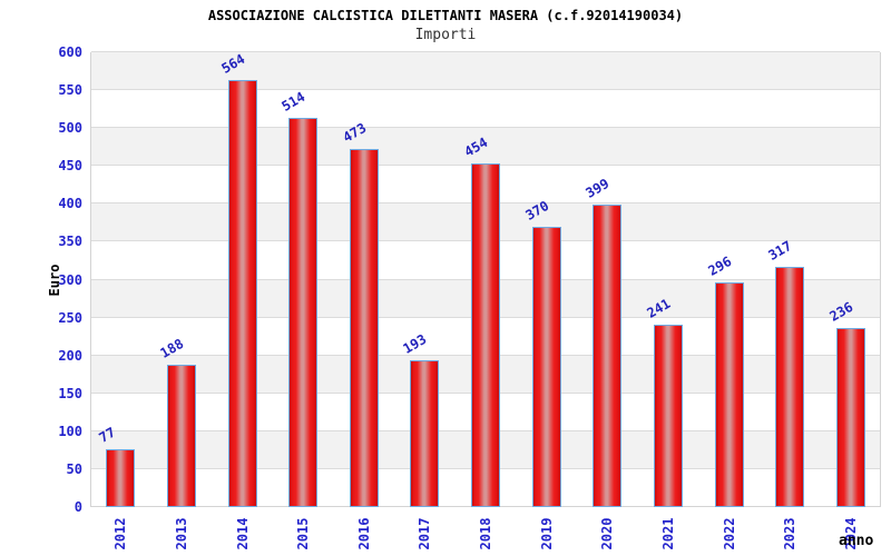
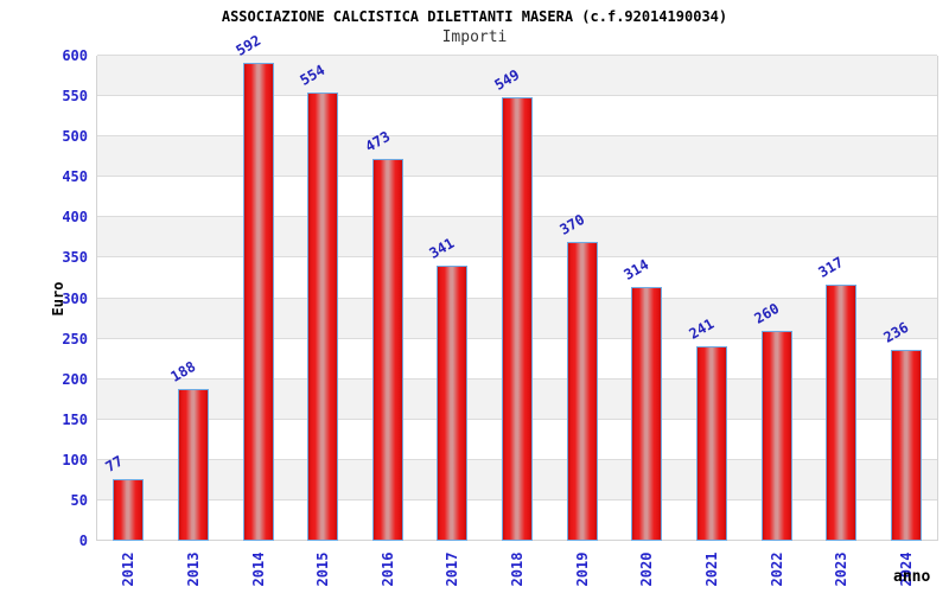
2014: 564 -> 592
2015: 514 -> 554
2017: 193 -> 341
2018: 454 -> 549
2020: 399 -> 314
2022: 296 -> 260
